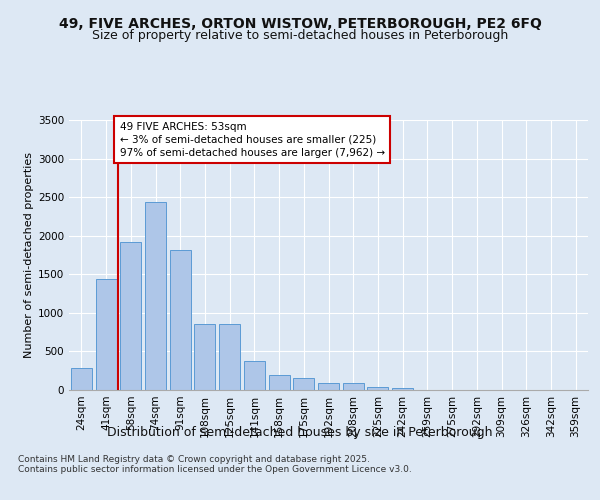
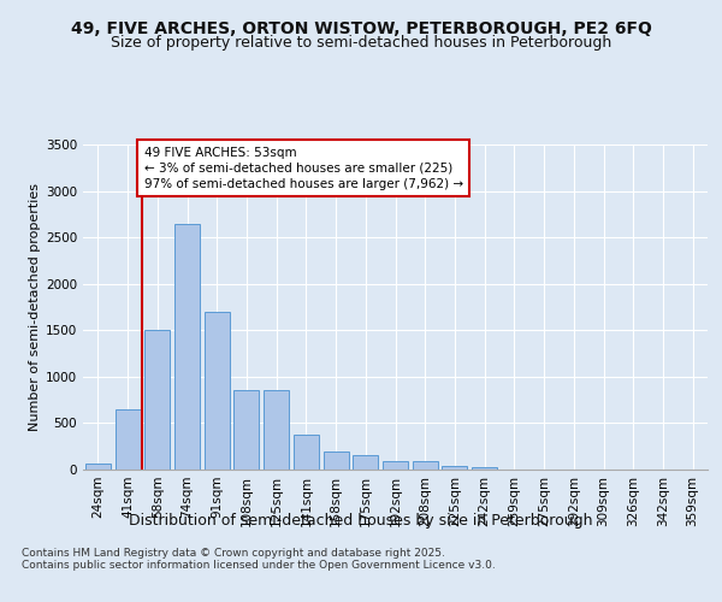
24sqm: 280 -> 60
41sqm: 1440 -> 650
58sqm: 1920 -> 1500
74sqm: 2440 -> 2650
91sqm: 1820 -> 1700
